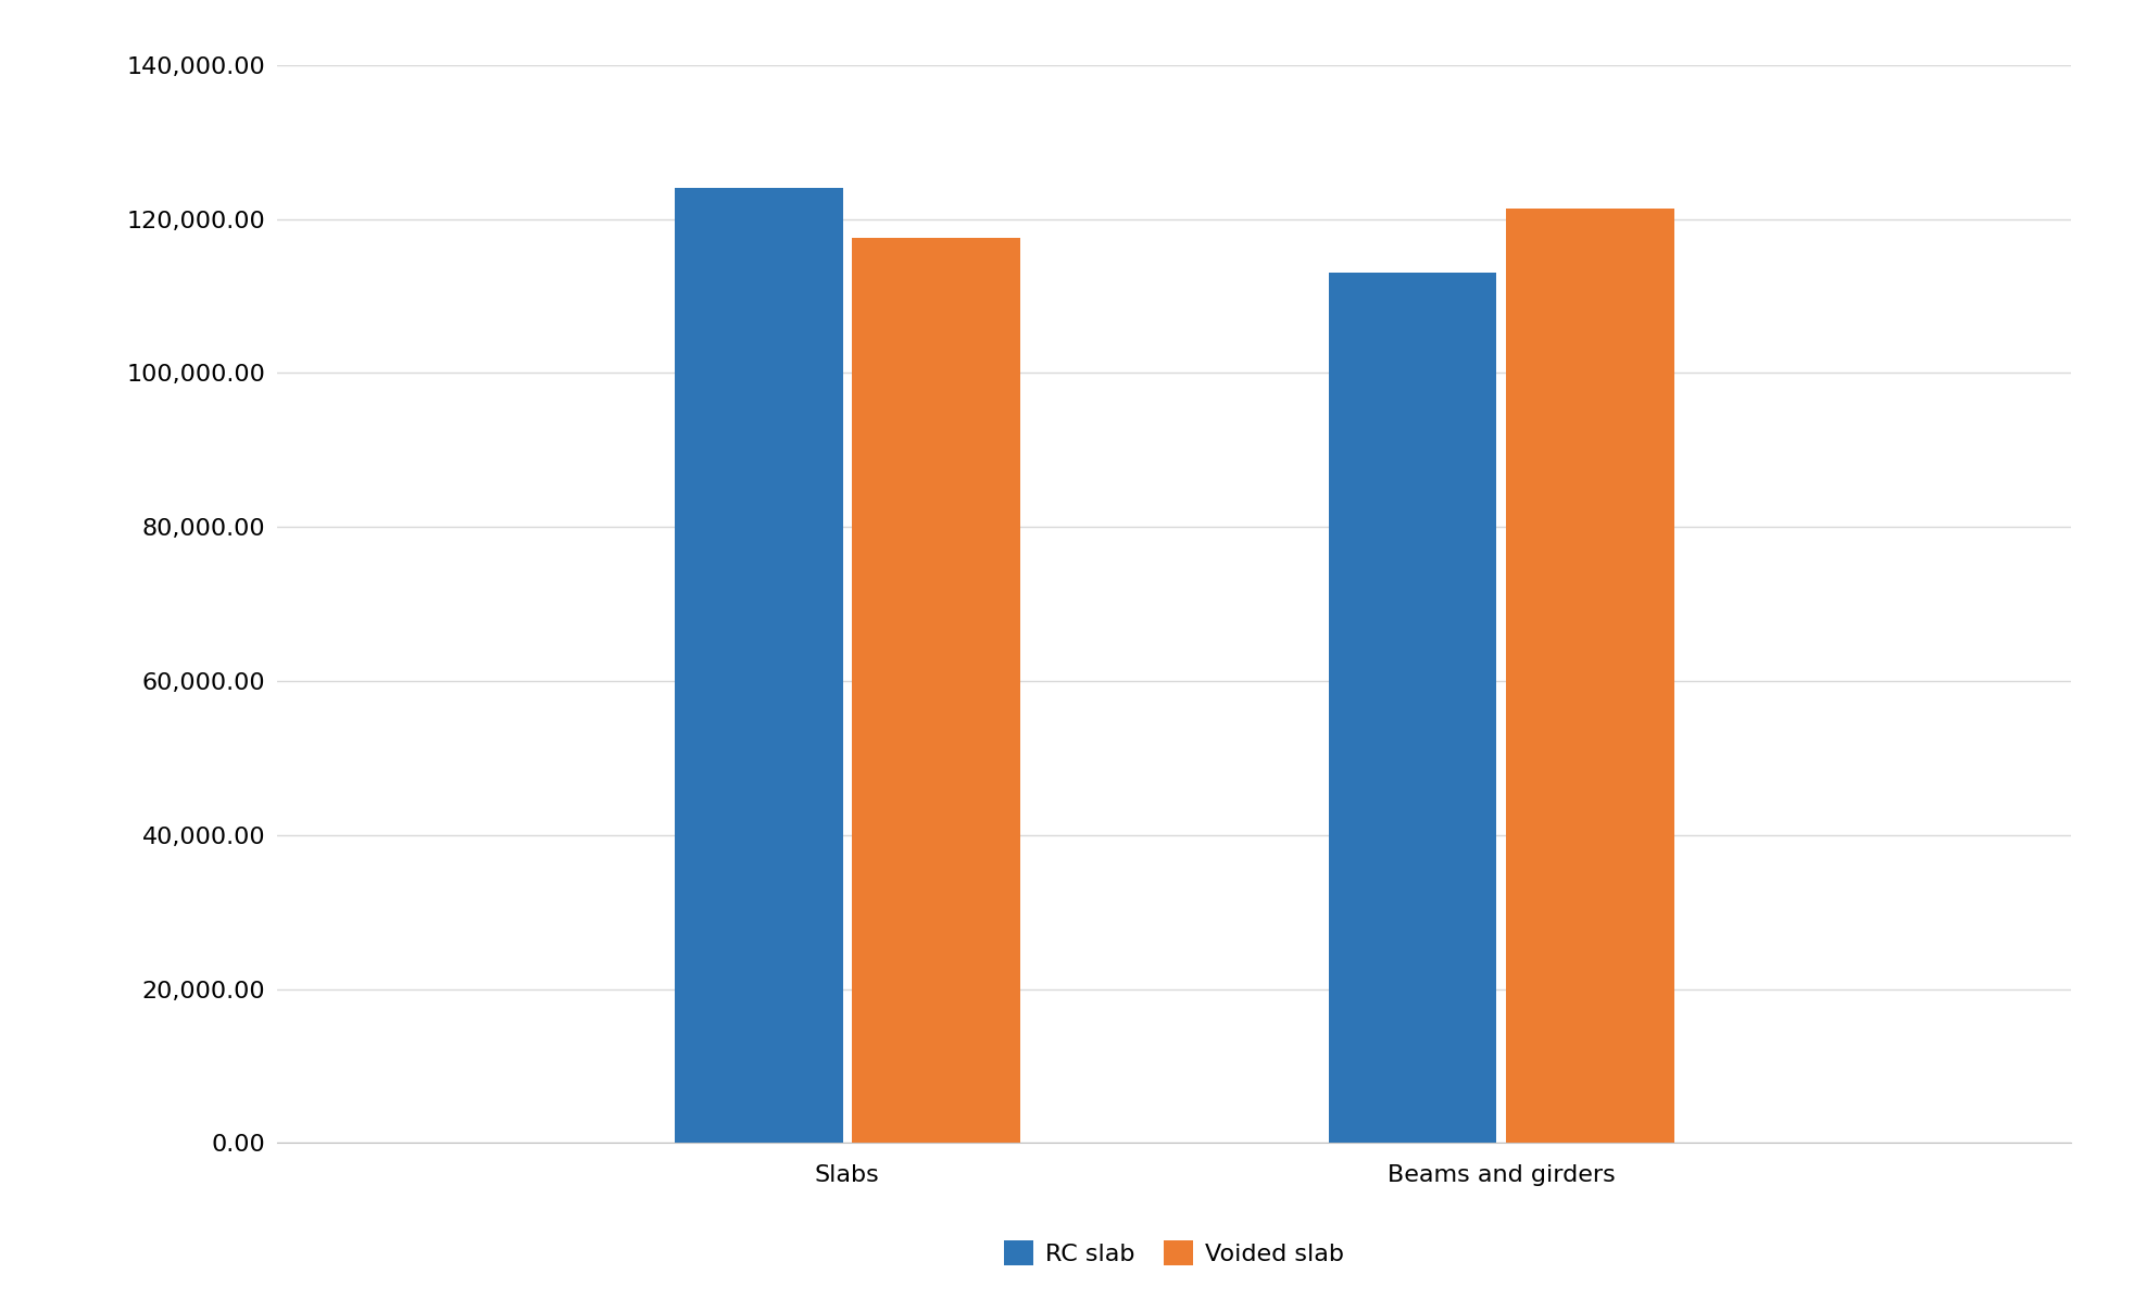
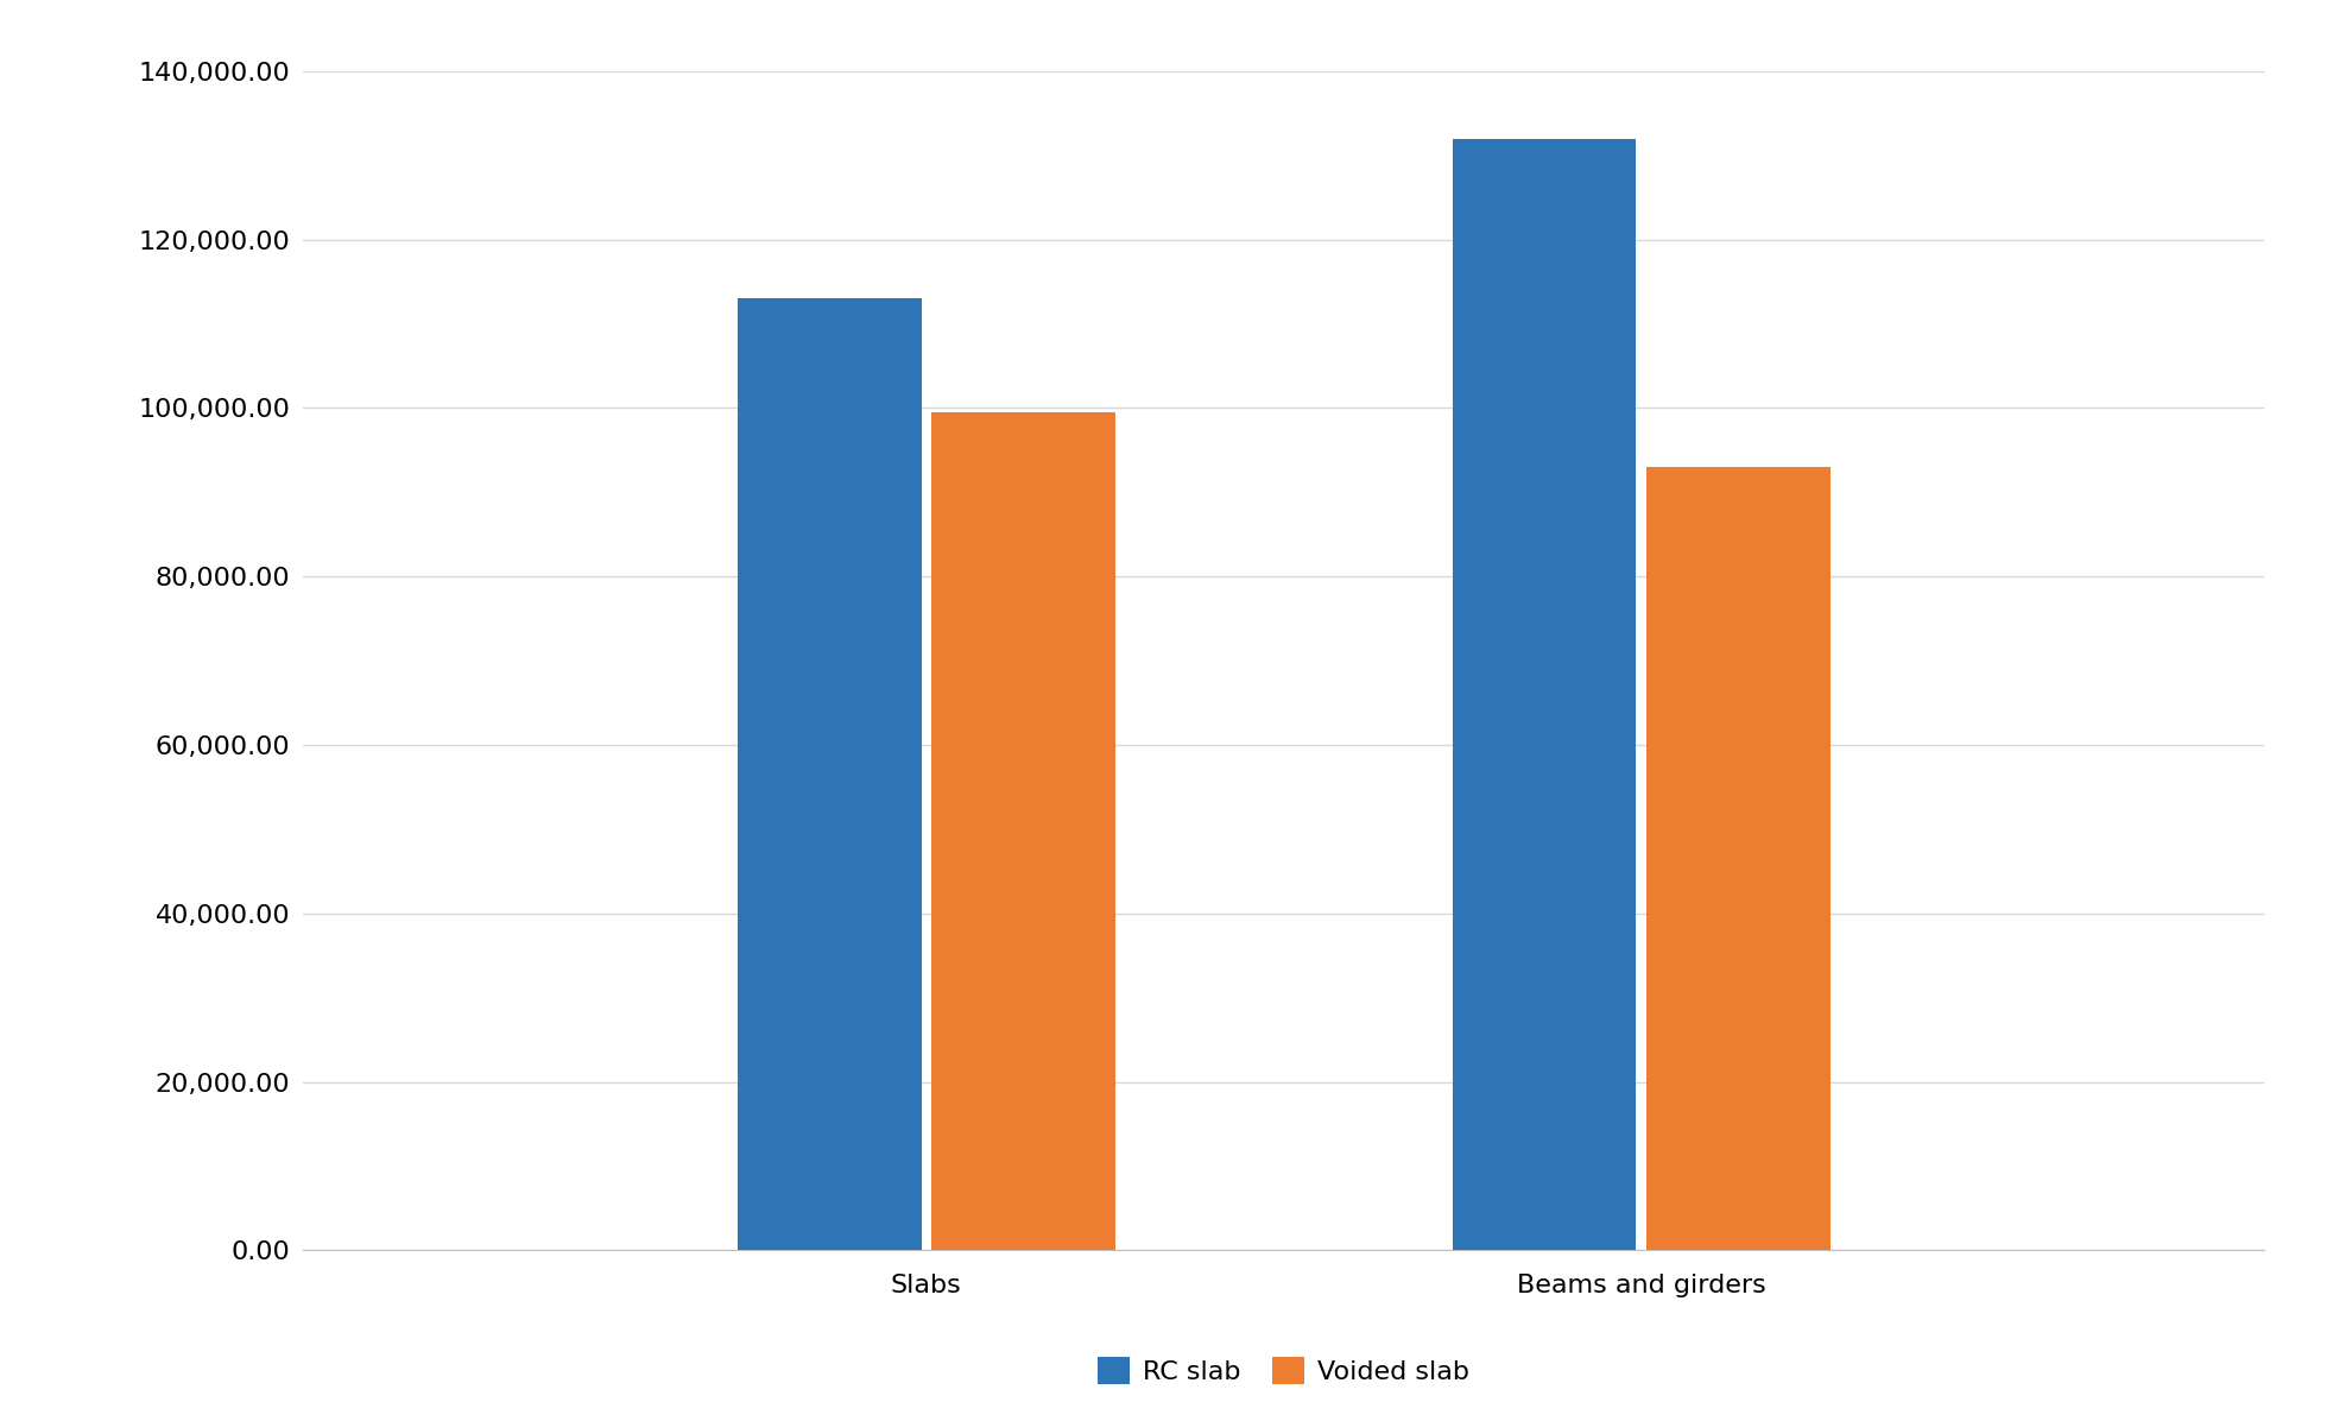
RC slab/Slabs: 124,000 -> 113,000
Voided slab/Slabs: 117,600 -> 99,500
RC slab/Beams and girders: 113,000 -> 132,000
Voided slab/Beams and girders: 121,400 -> 93,000
